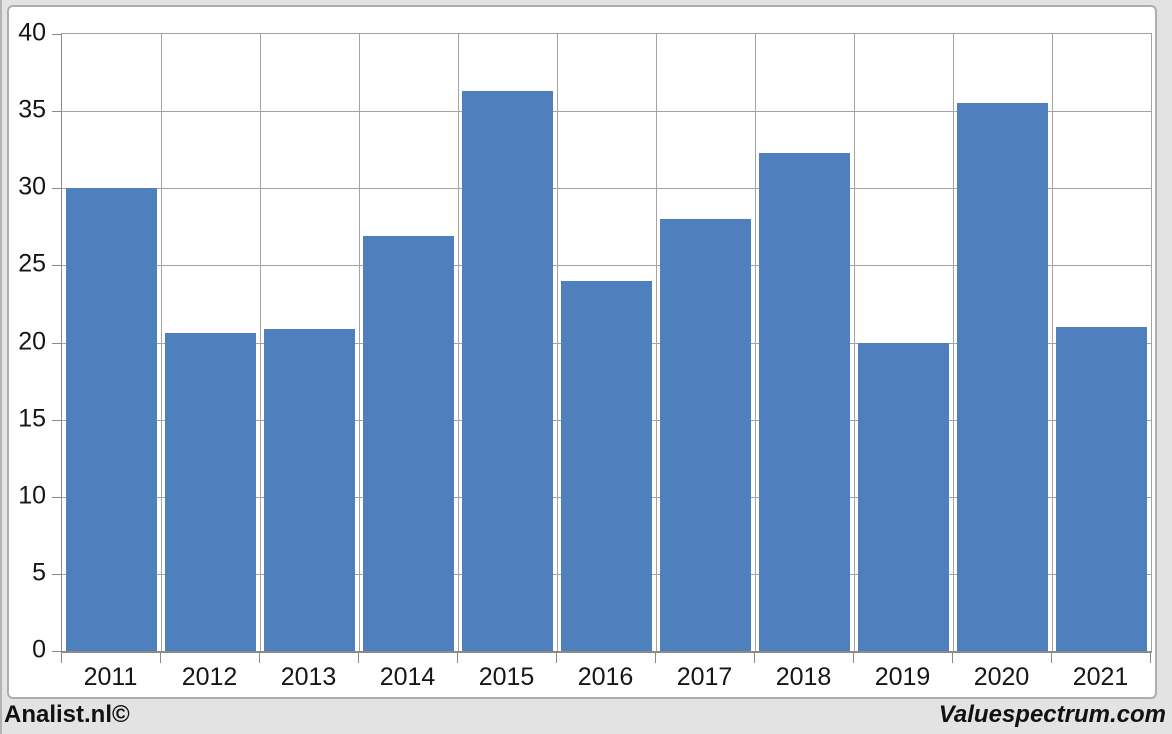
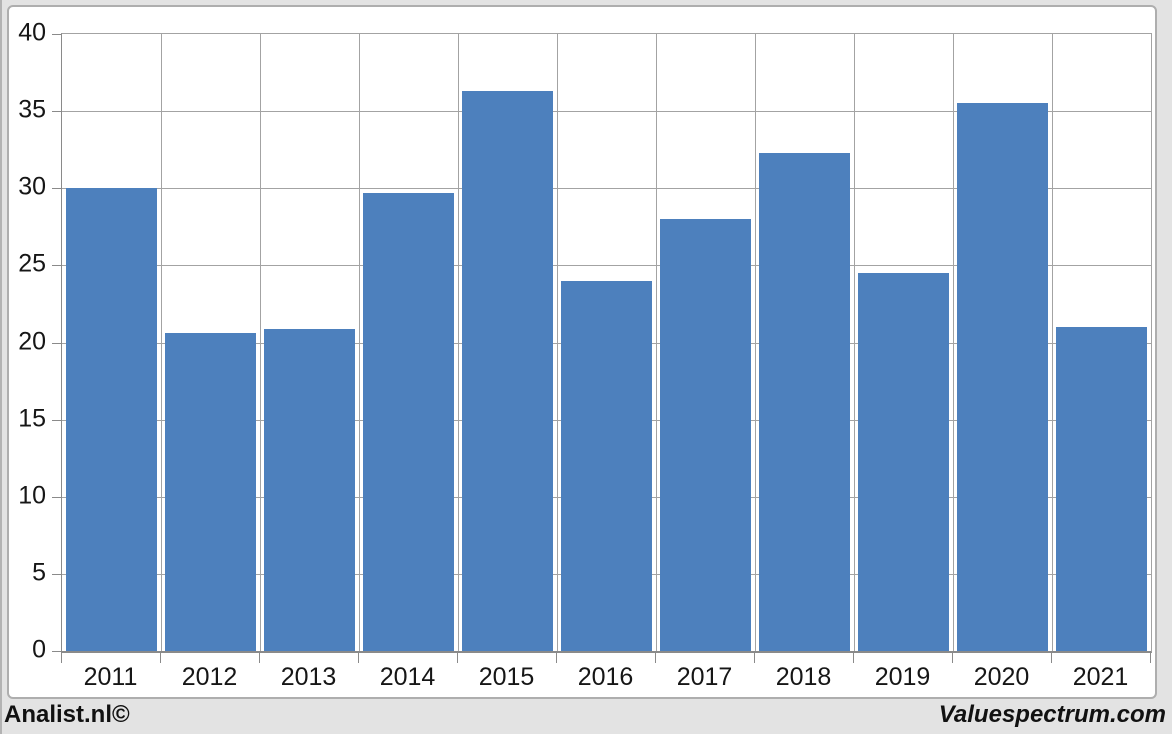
2014: 26.9 -> 29.7
2019: 20.0 -> 24.5
